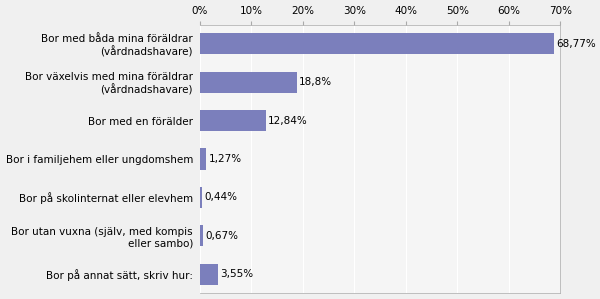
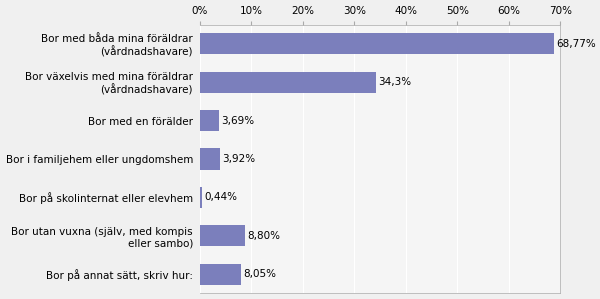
Bor växelvis med mina föräldrar (vårdnadshavare): 18,8% -> 34,3%
Bor med en förälder: 12,84% -> 3,69%
Bor i familjehem eller ungdomshem: 1,27% -> 3,92%
Bor utan vuxna (själv, med kompis eller sambo): 0,67% -> 8,80%
Bor på annat sätt, skriv hur:: 3,55% -> 8,05%
